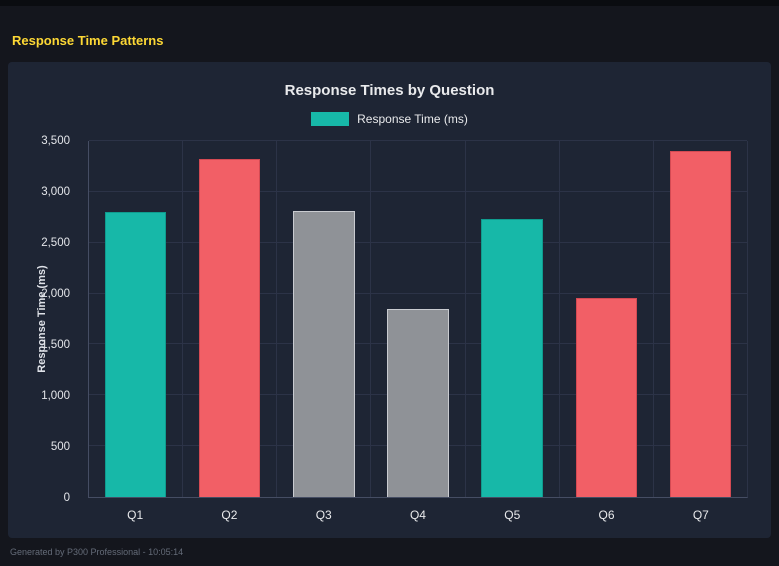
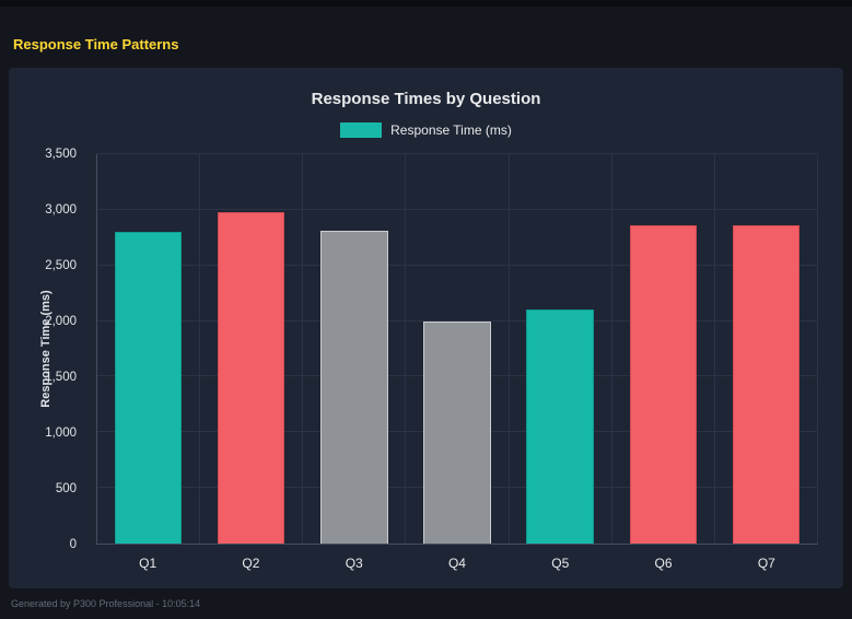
Q2: 3320 -> 2980
Q4: 1850 -> 2000
Q5: 2730 -> 2100
Q6: 1960 -> 2860
Q7: 3400 -> 2860
